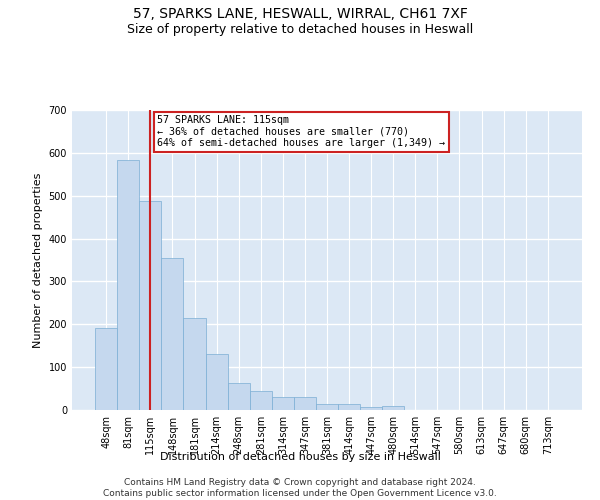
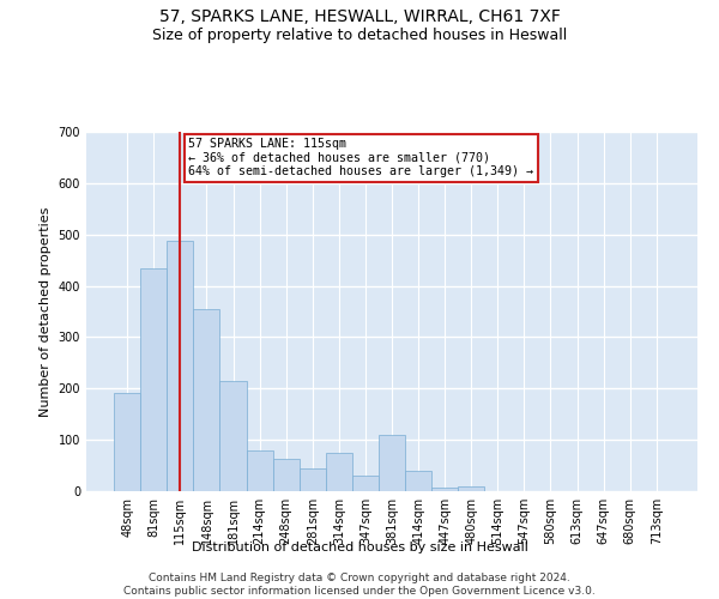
81sqm: 583 -> 435
214sqm: 131 -> 80
314sqm: 31 -> 75
381sqm: 15 -> 110
414sqm: 15 -> 40
